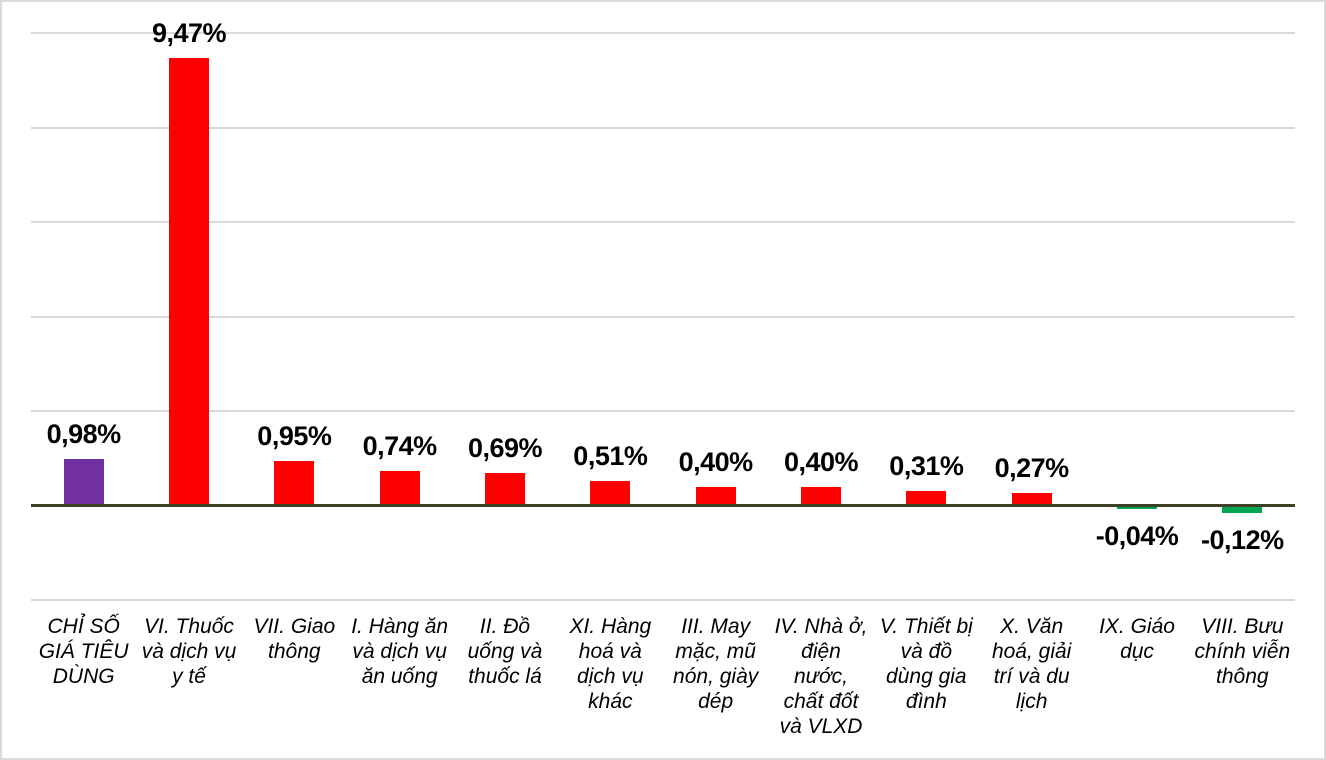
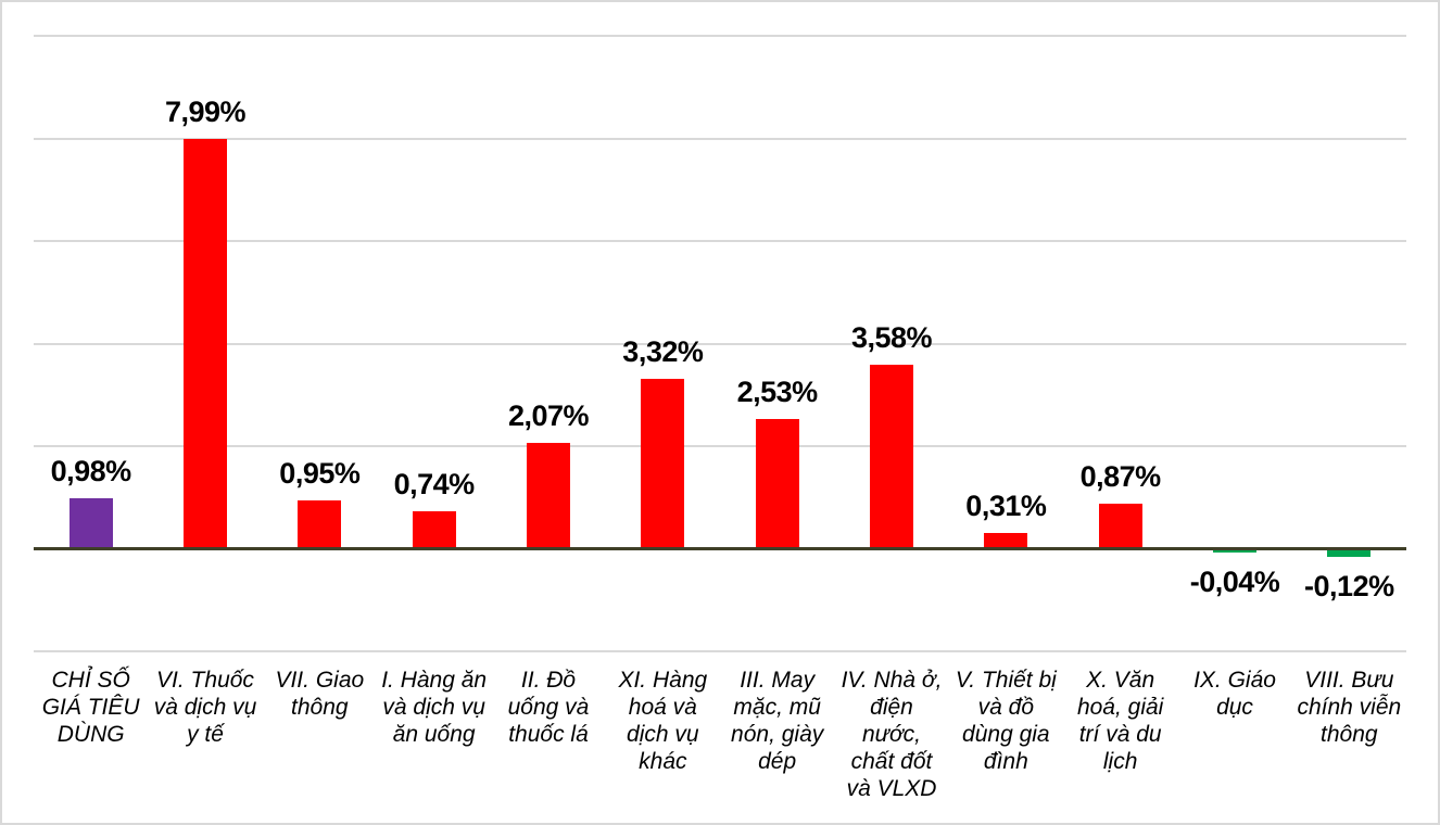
VI. Thuốc và dịch vụ y tế: 9,47% -> 7,99%
II. Đồ uống và thuốc lá: 0,69% -> 2,07%
XI. Hàng hoá và dịch vụ khác: 0,51% -> 3,32%
III. May mặc, mũ nón, giày dép: 0,40% -> 2,53%
IV. Nhà ở, điện nước, chất đốt và VLXD: 0,40% -> 3,58%
X. Văn hoá, giải trí và du lịch: 0,27% -> 0,87%
